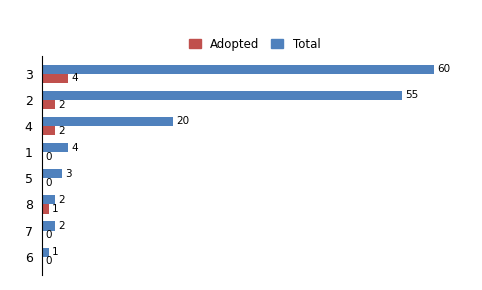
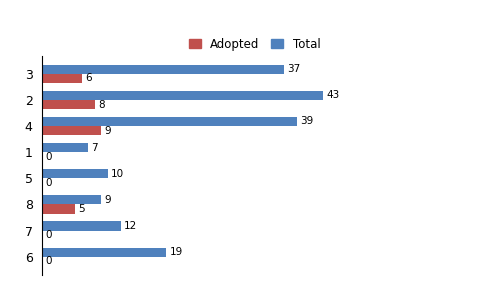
Total/3: 60 -> 37
Adopted/3: 4 -> 6
Total/2: 55 -> 43
Adopted/2: 2 -> 8
Total/4: 20 -> 39
Adopted/4: 2 -> 9
Total/1: 4 -> 7
Total/5: 3 -> 10
Total/8: 2 -> 9
Adopted/8: 1 -> 5
Total/7: 2 -> 12
Total/6: 1 -> 19
